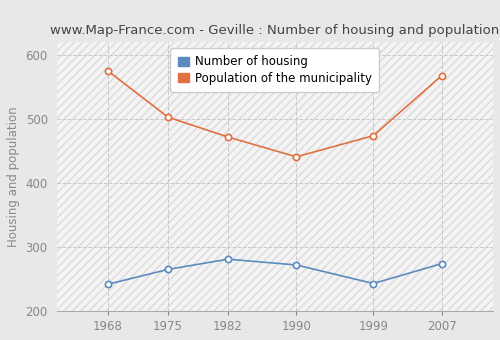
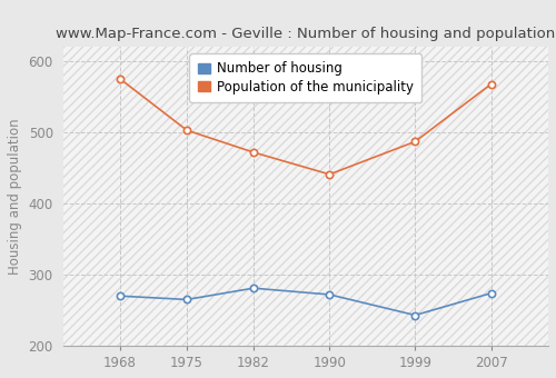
Number of housing/1968: 242 -> 270
Population of the municipality/1999: 474 -> 487
